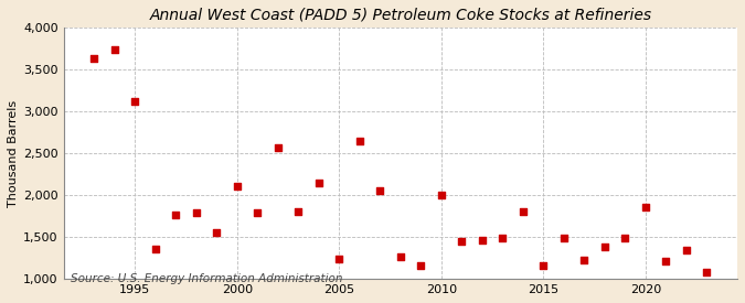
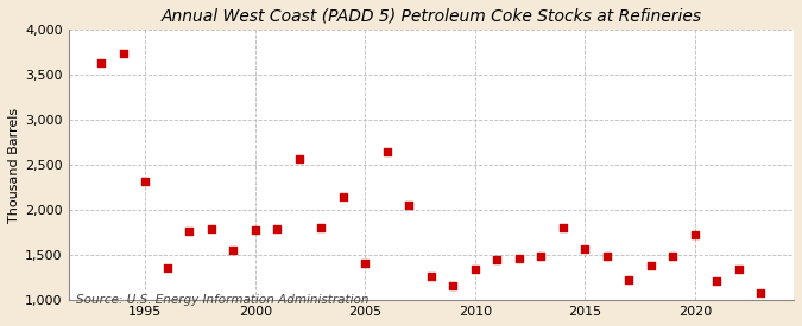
1995: 3,120 -> 2,320
2000: 2,100 -> 1,780
2005: 1,240 -> 1,410
2010: 2,000 -> 1,350
2015: 1,160 -> 1,570
2020: 1,860 -> 1,720
